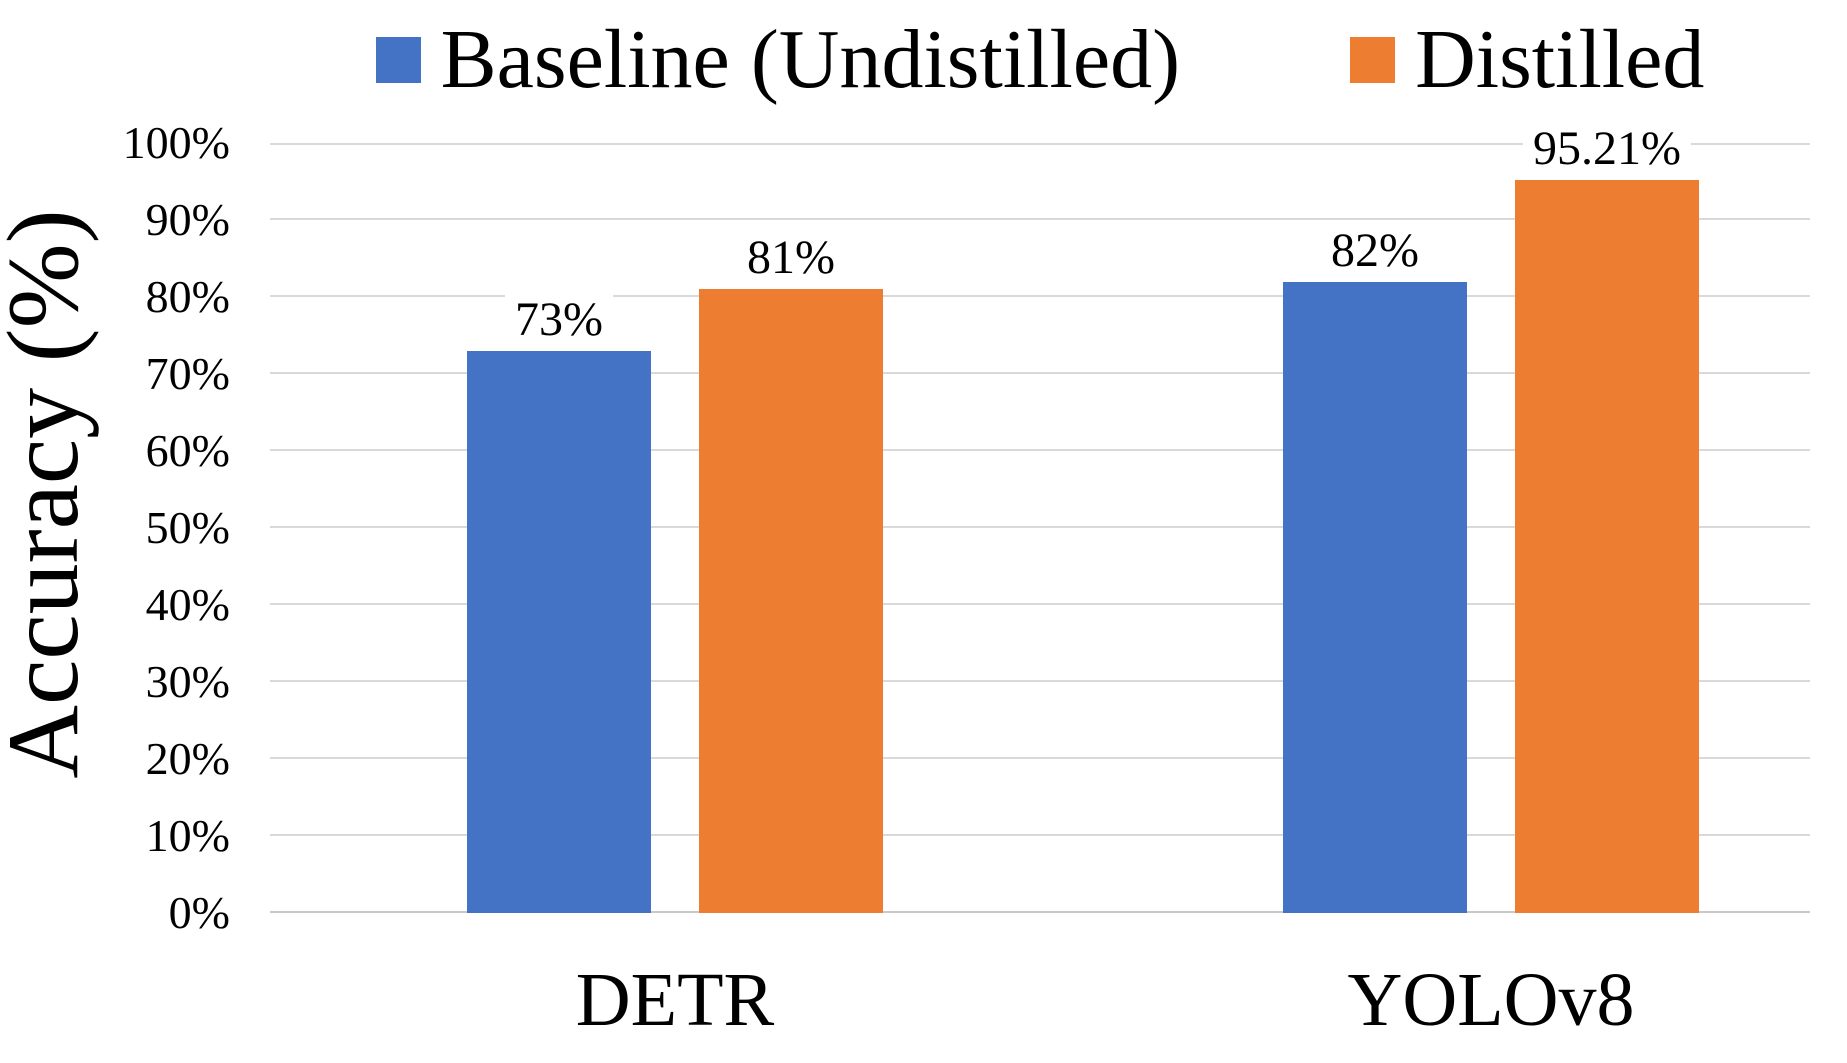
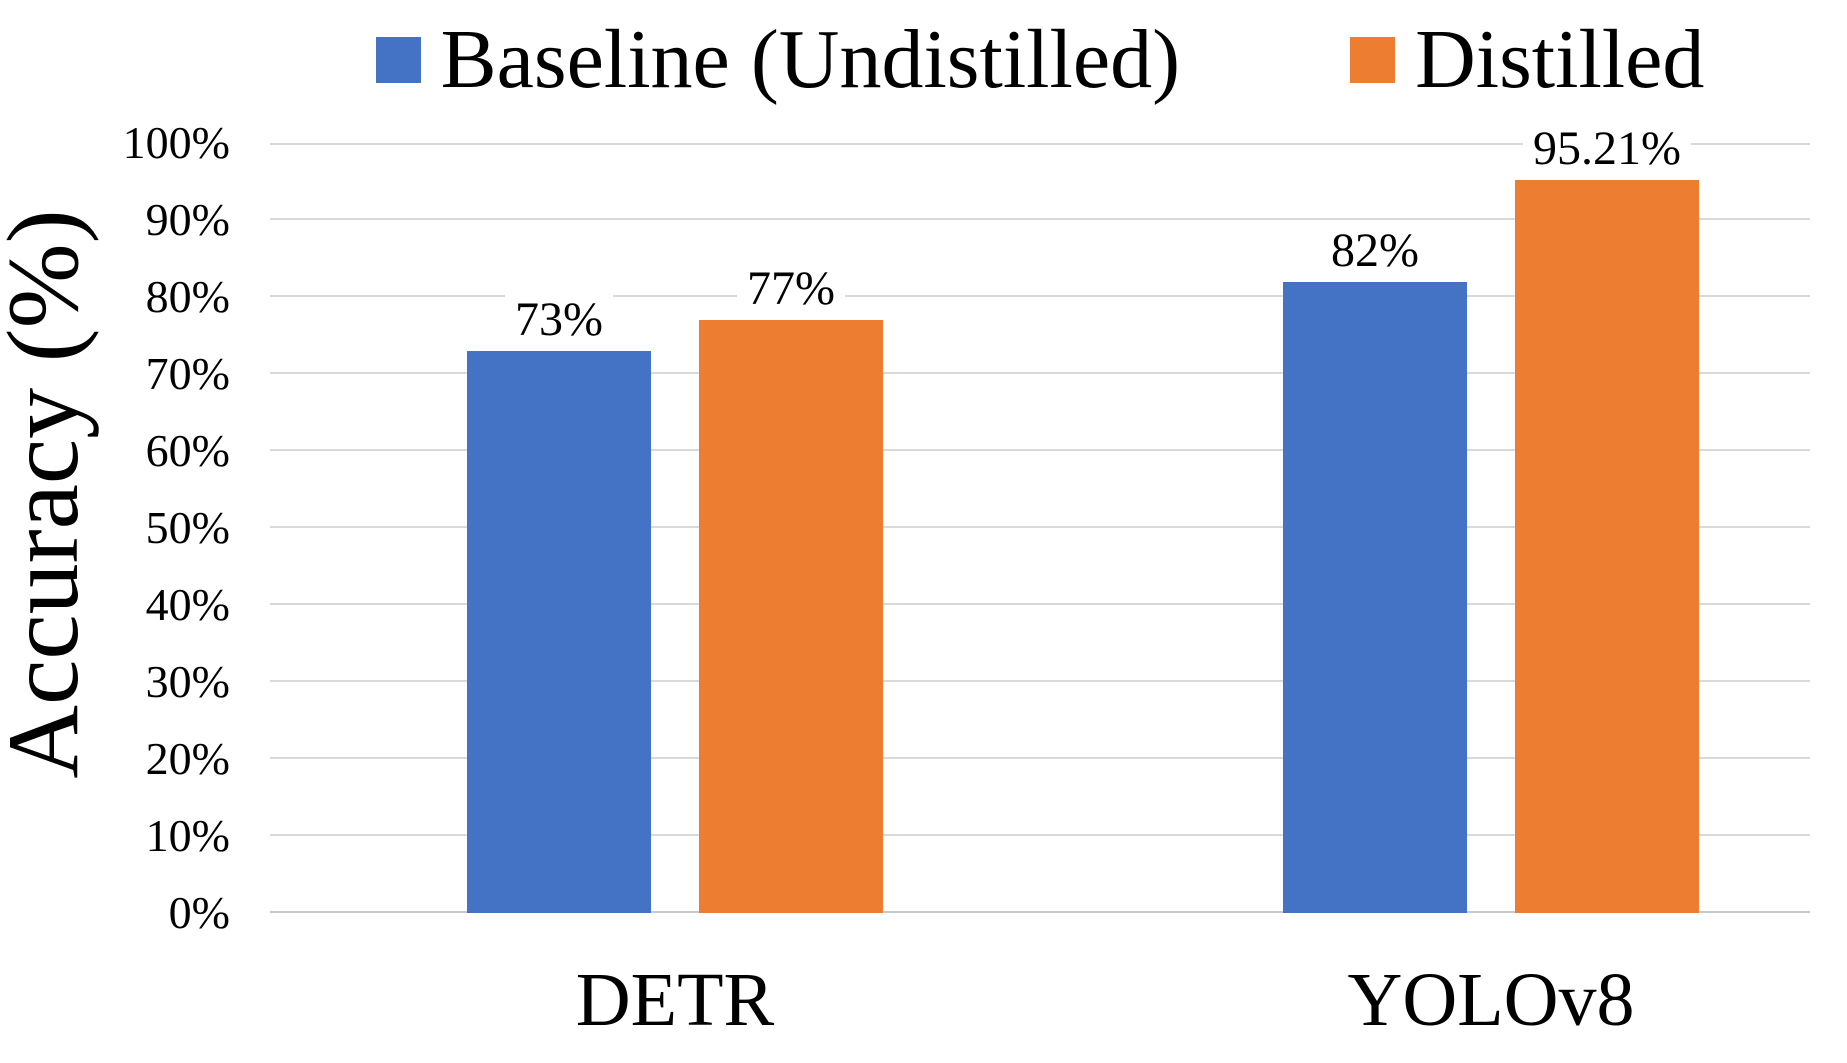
Distilled/DETR: 81% -> 77%
